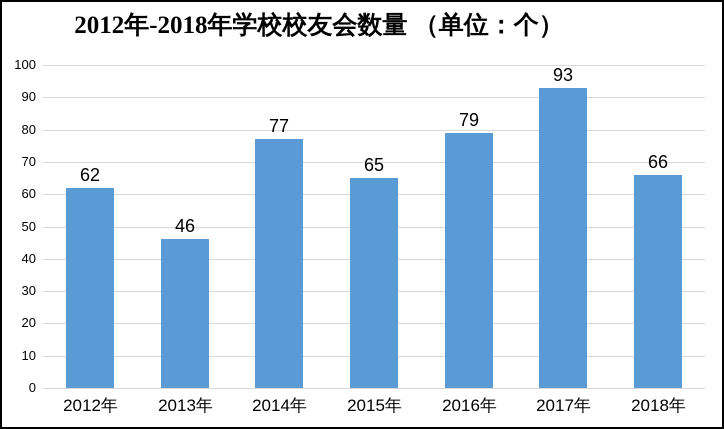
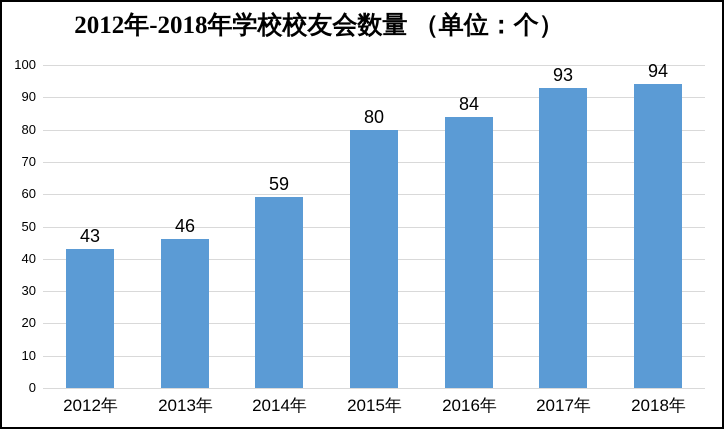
2012年: 62 -> 43
2014年: 77 -> 59
2015年: 65 -> 80
2016年: 79 -> 84
2018年: 66 -> 94
